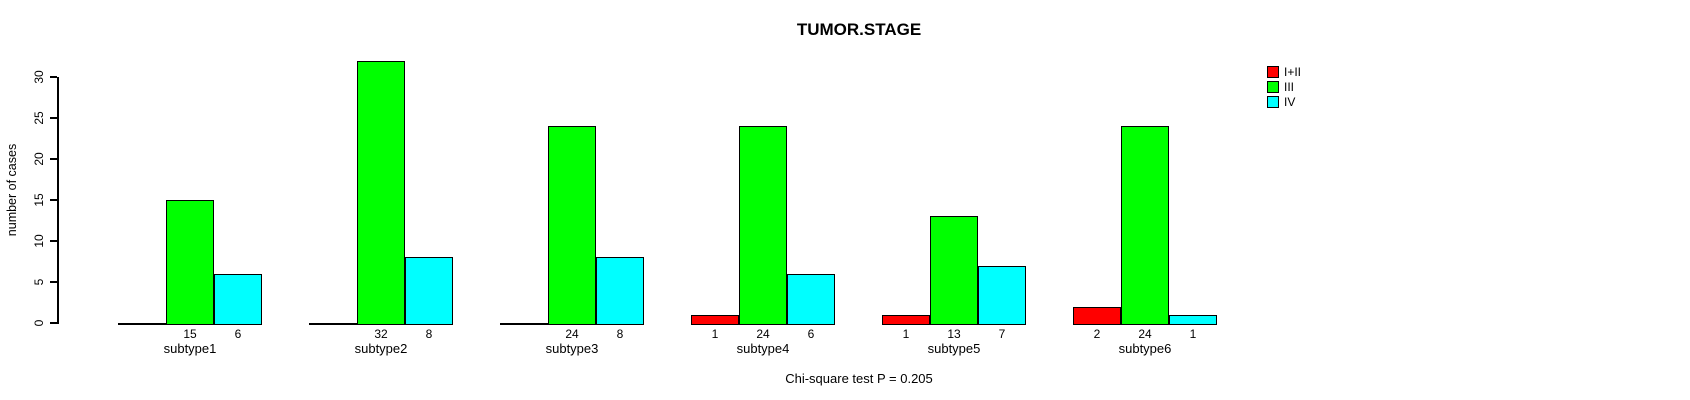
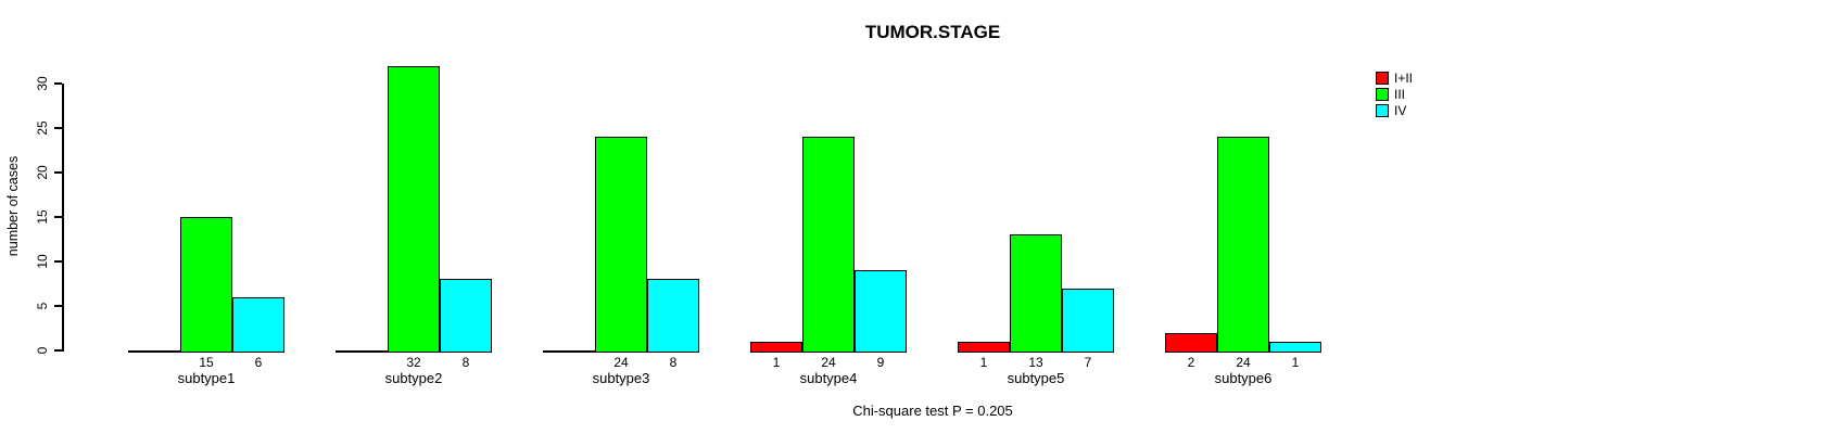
IV/subtype4: 6 -> 9
